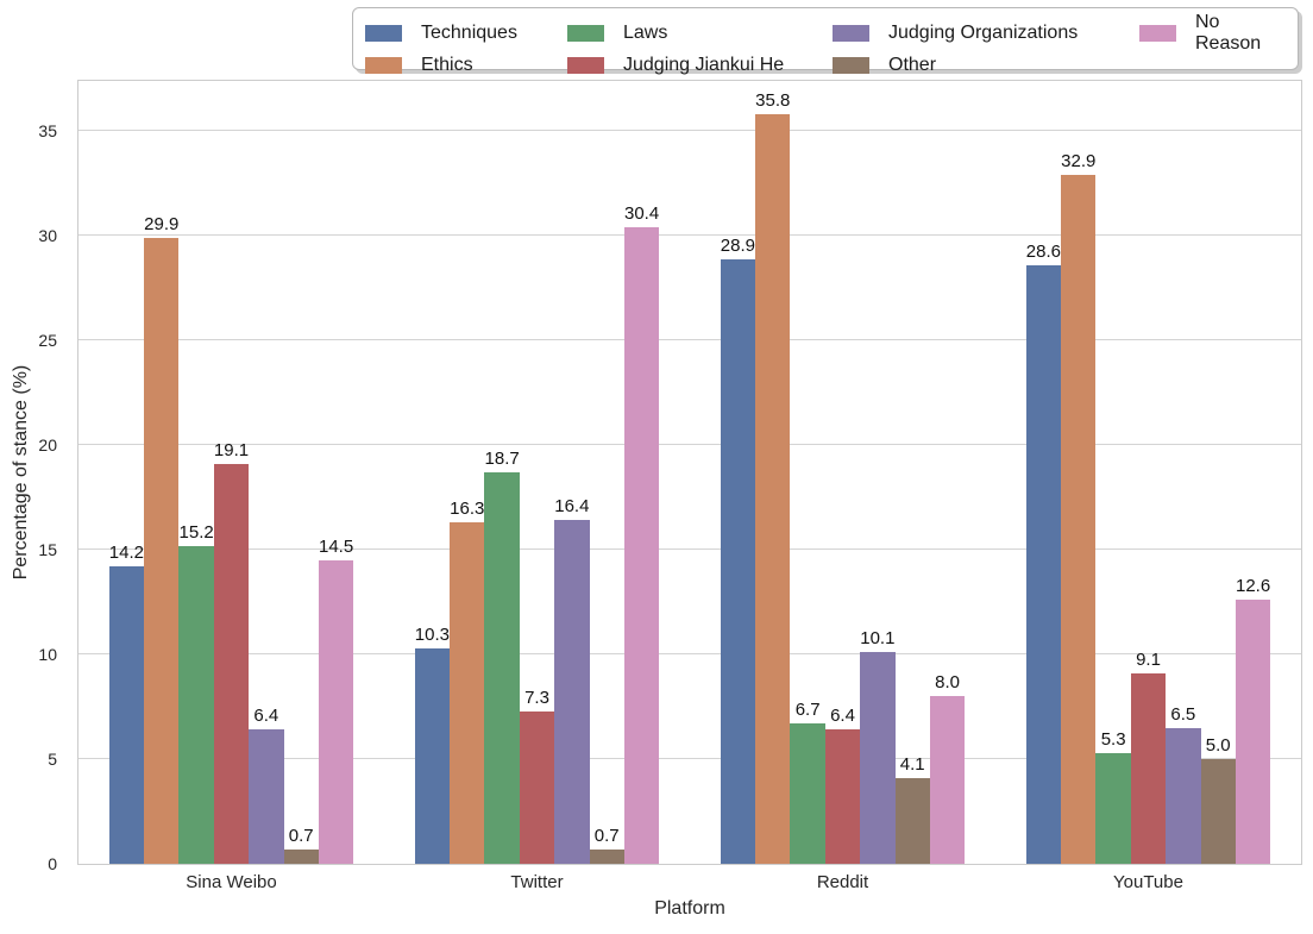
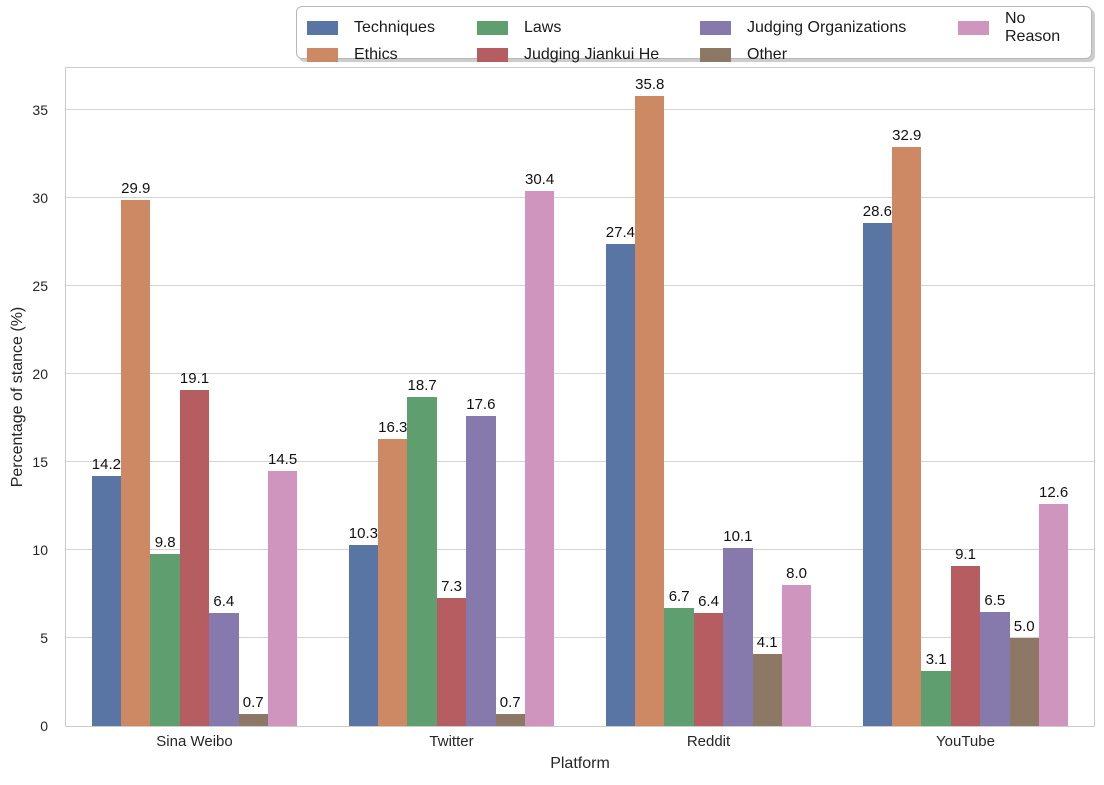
Laws/Sina Weibo: 15.2 -> 9.8
Judging Organizations/Twitter: 16.4 -> 17.6
Techniques/Reddit: 28.9 -> 27.4
Laws/YouTube: 5.3 -> 3.1
